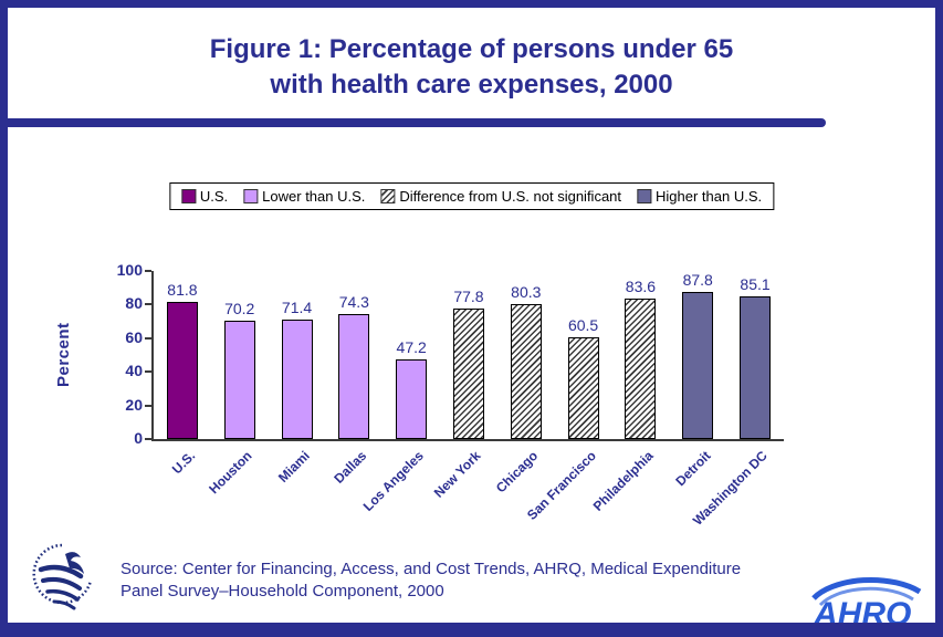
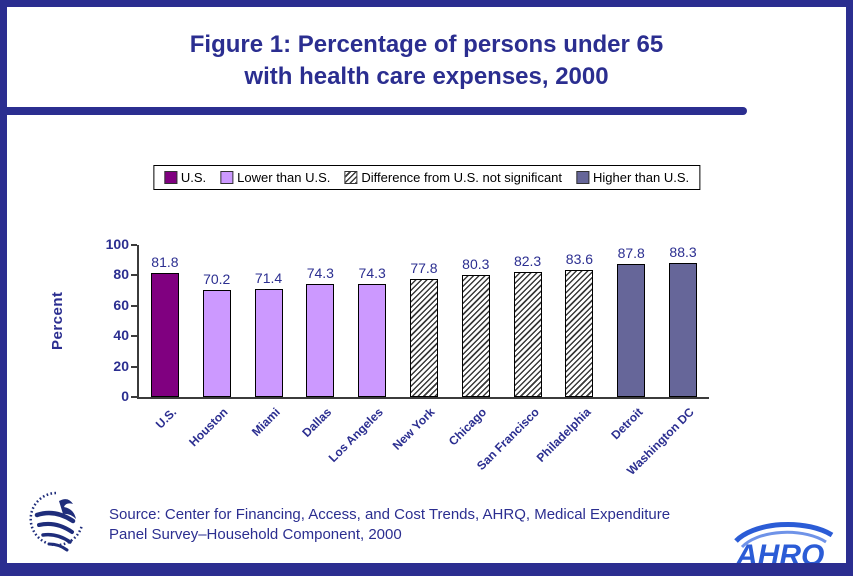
Los Angeles: 47.2 -> 74.3
San Francisco: 60.5 -> 82.3
Washington DC: 85.1 -> 88.3
